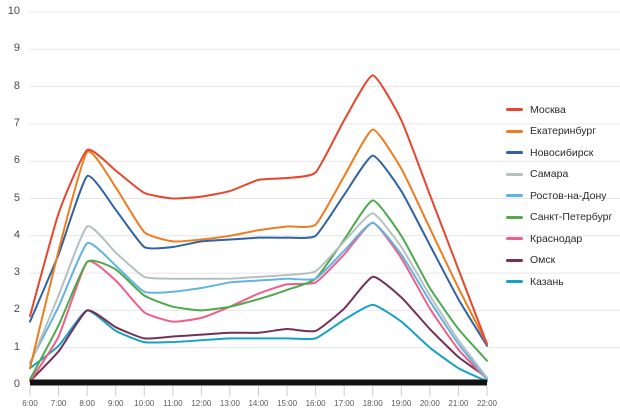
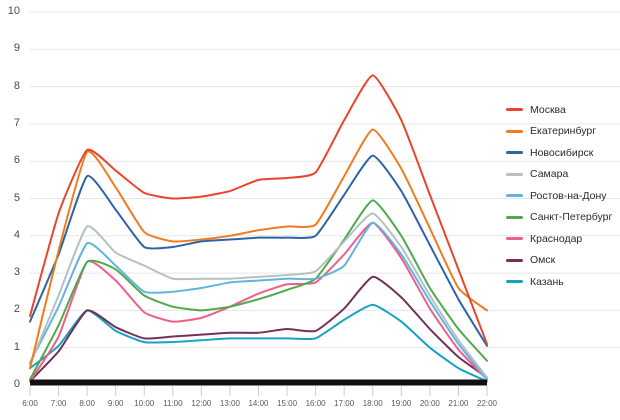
Самара/10:00: 2.9 -> 3.2
Ростов-на-Дону/17:00: 3.6 -> 3.2
Екатеринбург/22:00: 1.1 -> 2.0
